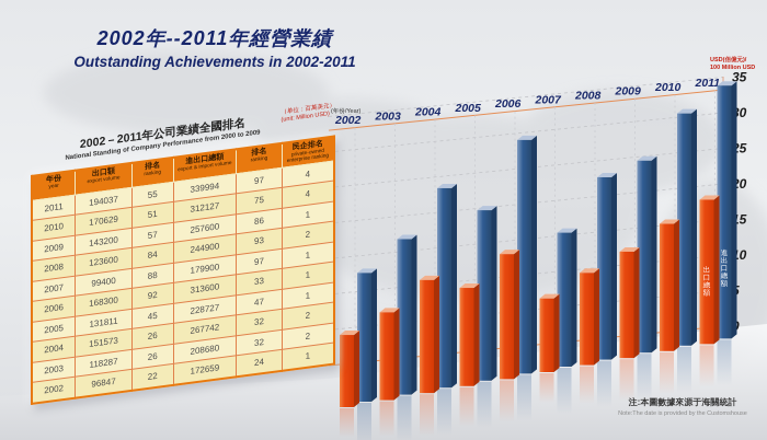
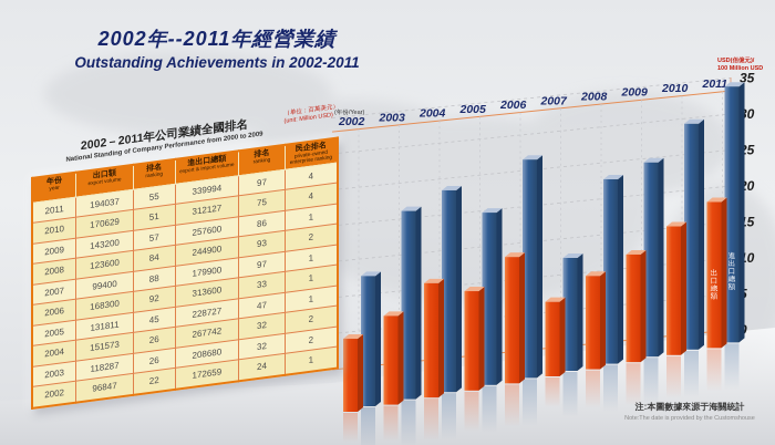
進出口總額/2003: 21 -> 25
進出口總額/2006: 31 -> 29
進出口總額/2007: 18 -> 15
進出口總額/2010: 31 -> 30
